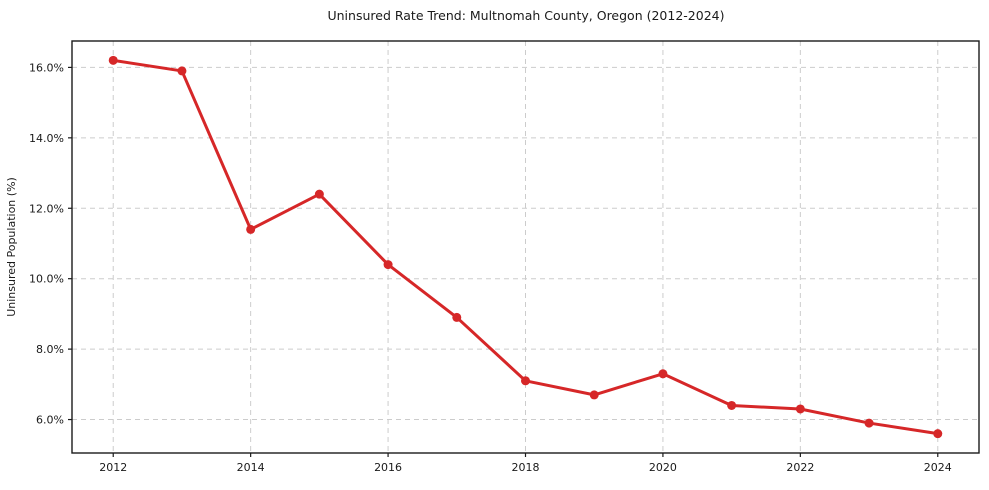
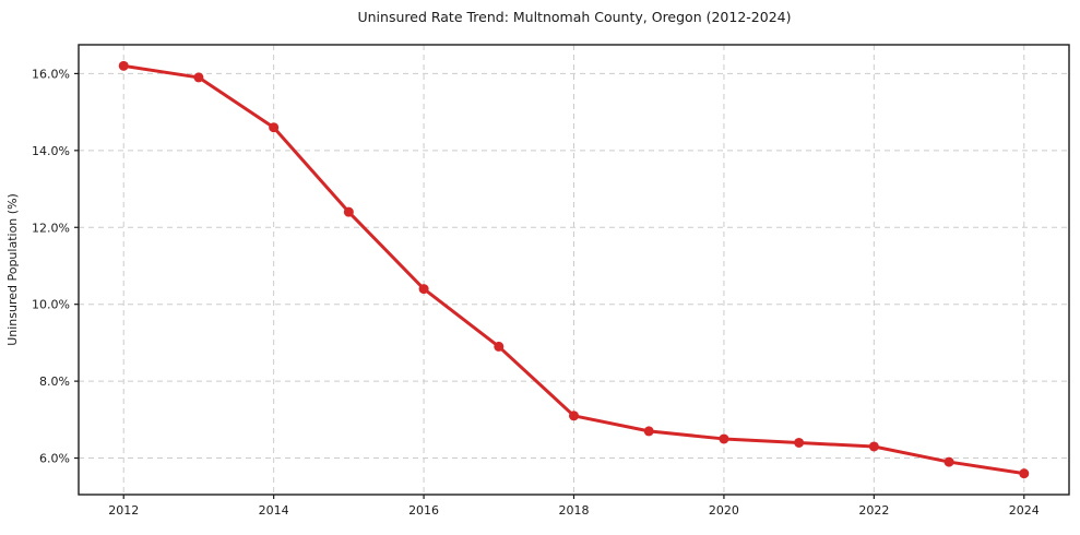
2014: 11.4% -> 14.6%
2020: 7.3% -> 6.5%
